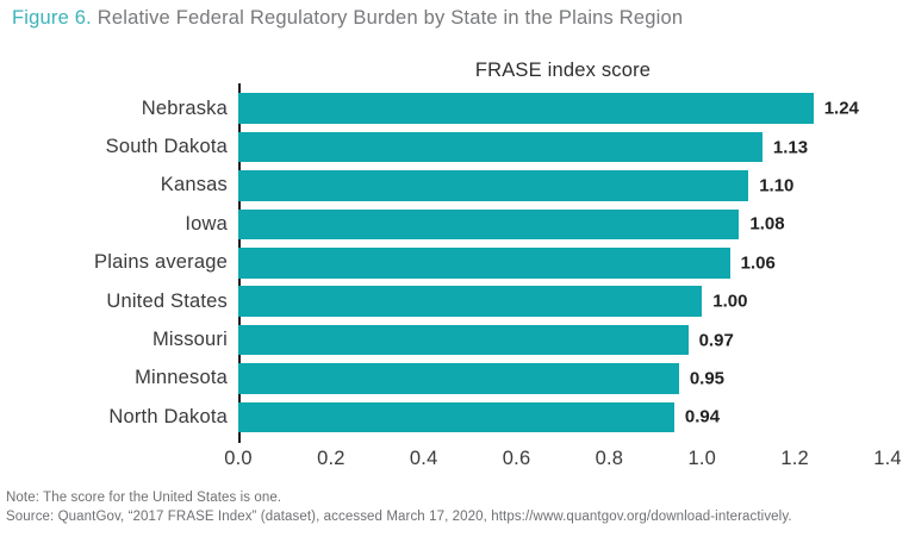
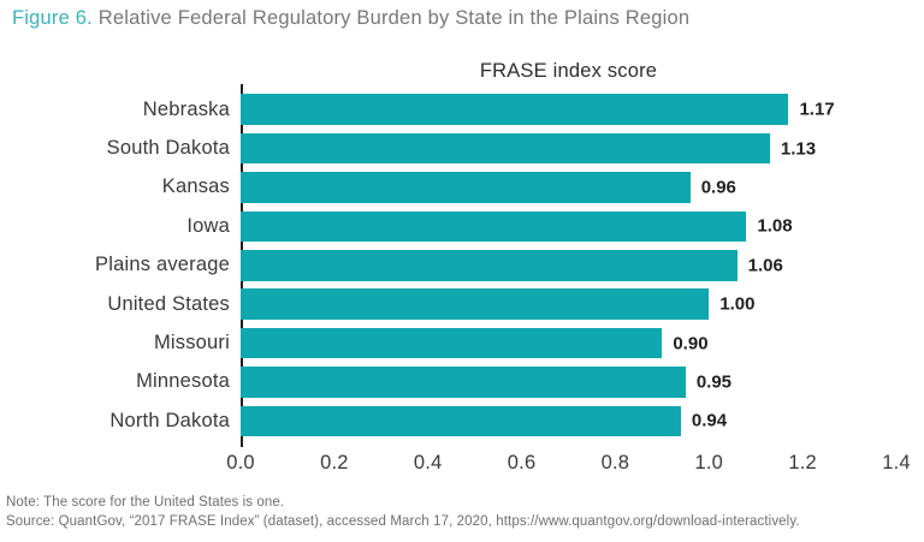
Nebraska: 1.24 -> 1.17
Kansas: 1.10 -> 0.96
Missouri: 0.97 -> 0.90
